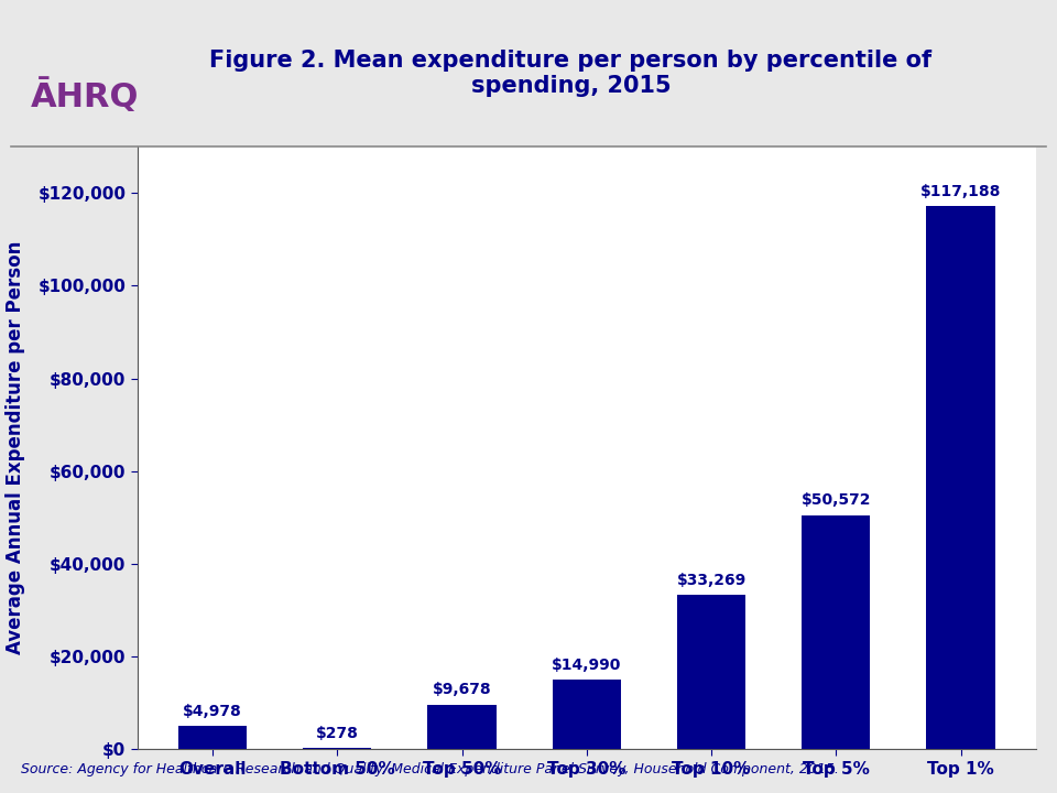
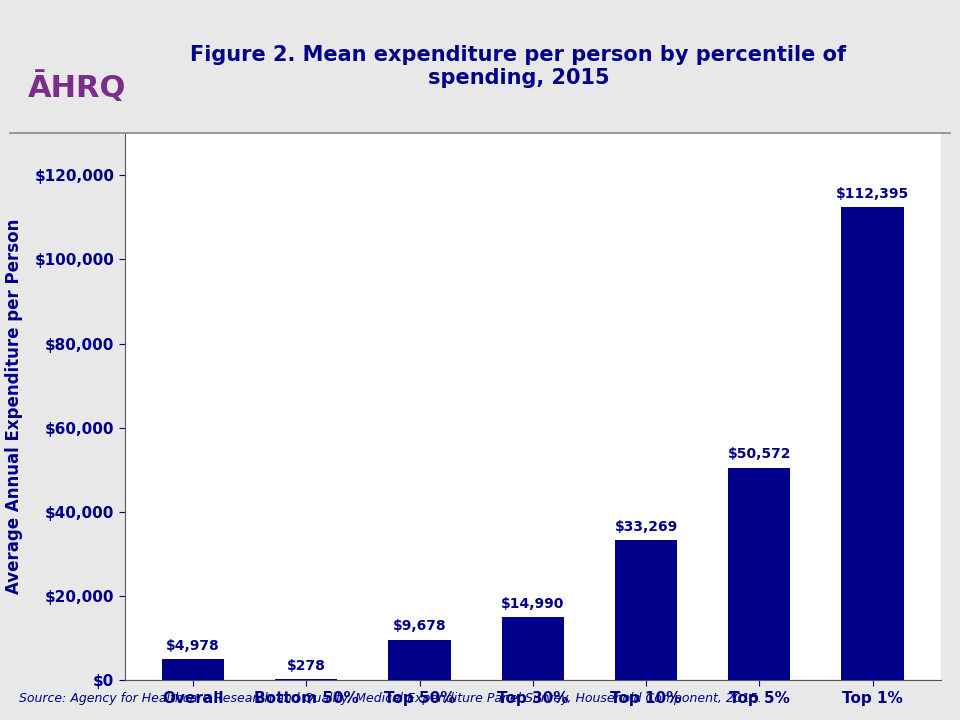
Top 1%: $117,188 -> $112,395
